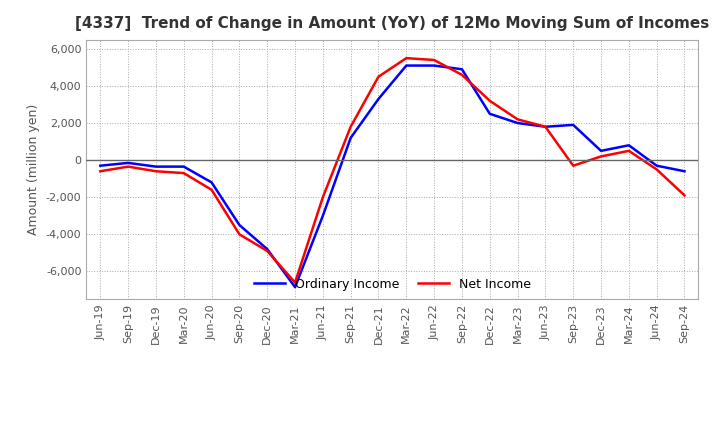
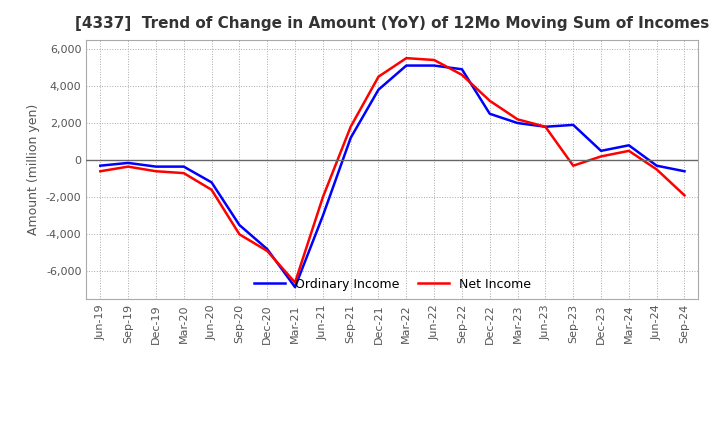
Ordinary Income/Dec-21: 3,300 -> 3,800
